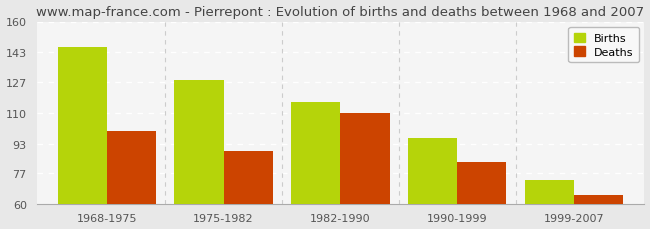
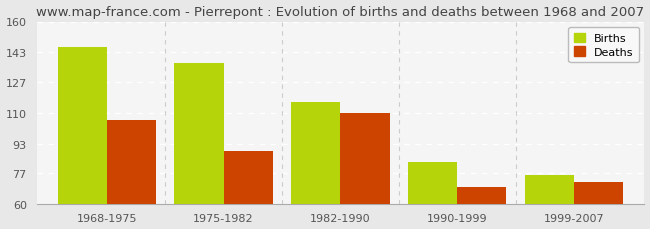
Deaths/1968-1975: 100 -> 106
Births/1975-1982: 128 -> 137
Births/1990-1999: 96 -> 83
Deaths/1990-1999: 83 -> 69
Births/1999-2007: 73 -> 76
Deaths/1999-2007: 65 -> 72
